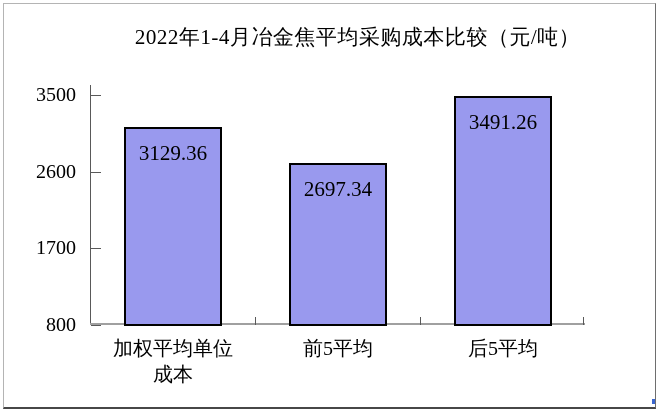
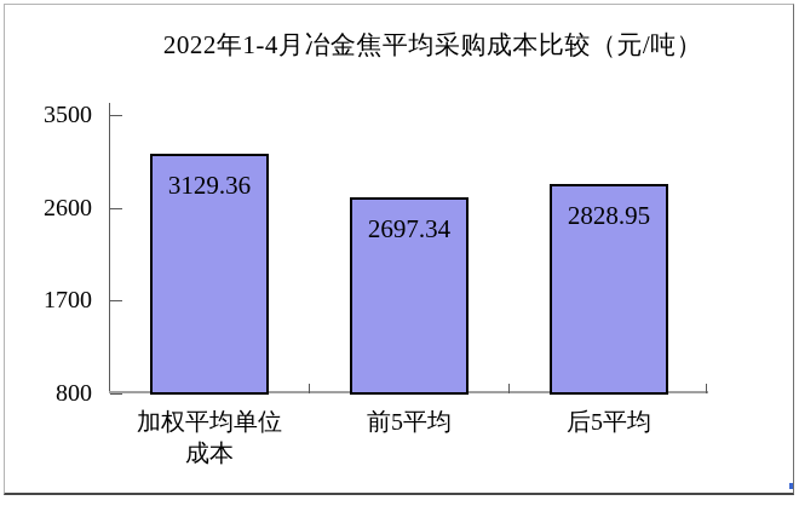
后5平均: 3491.26 -> 2828.95
